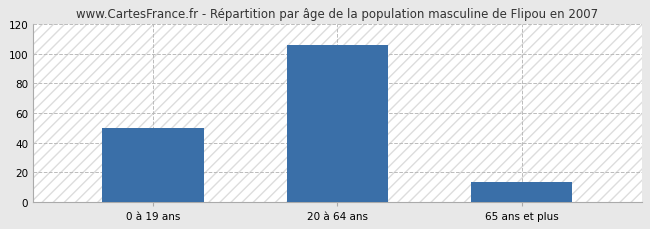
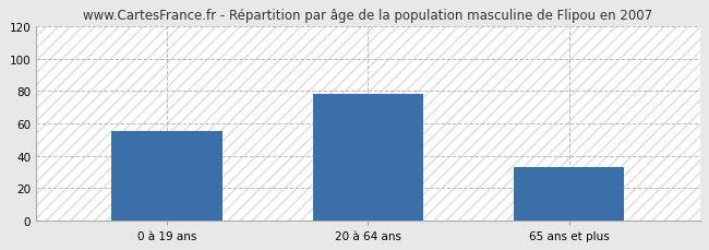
0 à 19 ans: 50 -> 55
20 à 64 ans: 106 -> 78
65 ans et plus: 13 -> 33
